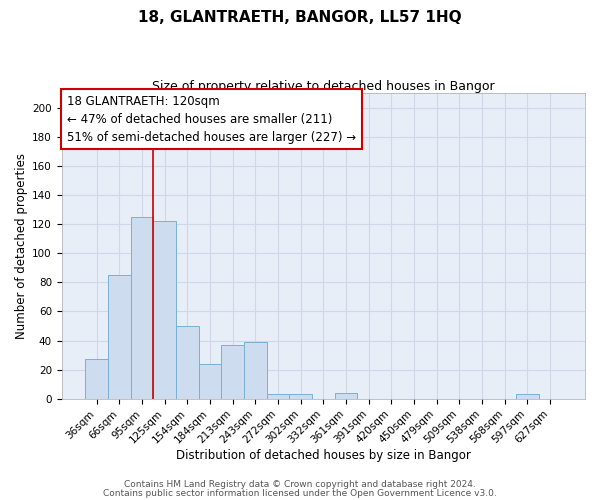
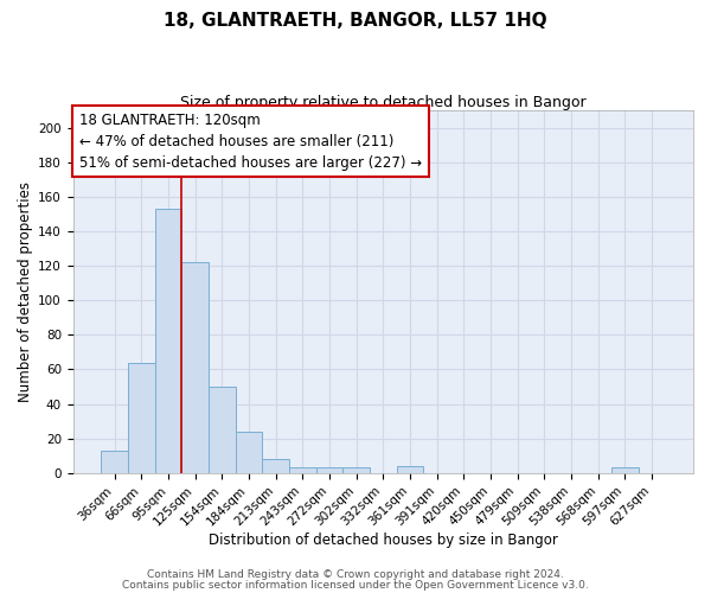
36sqm: 27 -> 13
66sqm: 85 -> 64
95sqm: 125 -> 153
213sqm: 37 -> 8
243sqm: 39 -> 3
